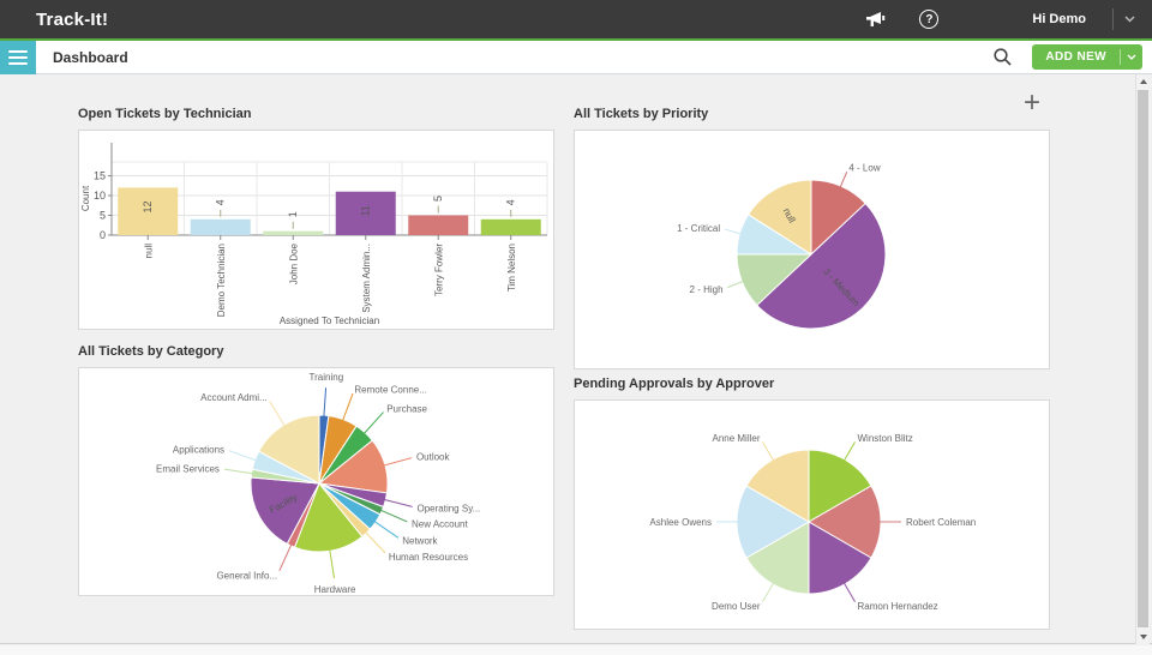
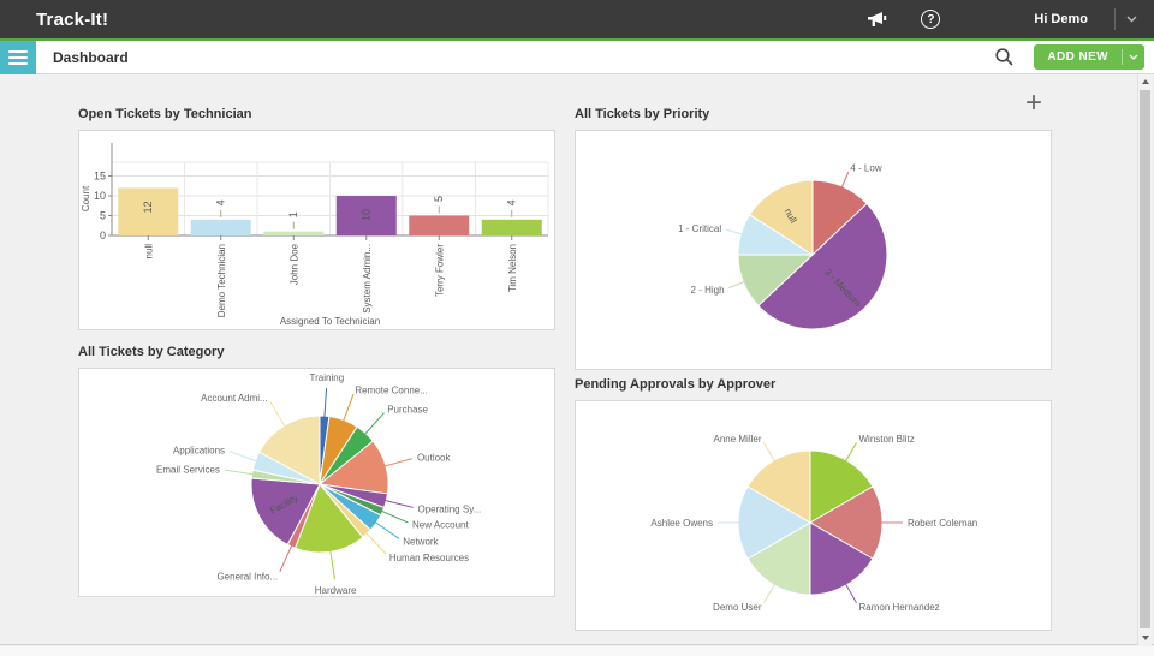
Open Tickets by Technician/System Admin...: 11 -> 10
